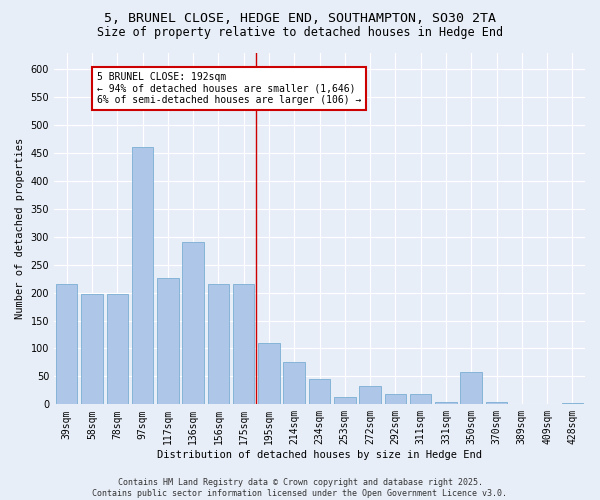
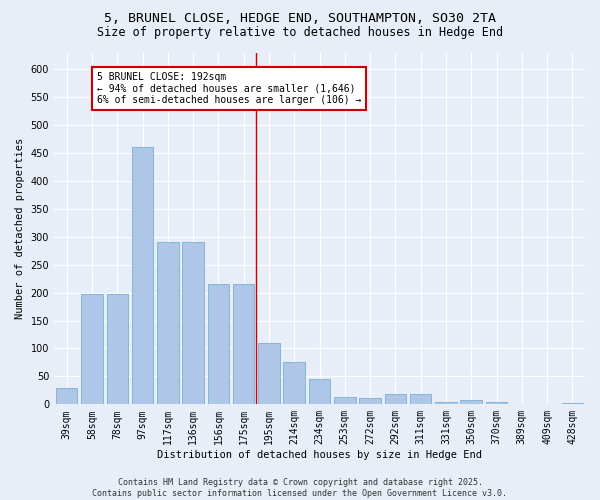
39sqm: 216 -> 30
117sqm: 226 -> 291
272sqm: 32 -> 12
350sqm: 58 -> 7
